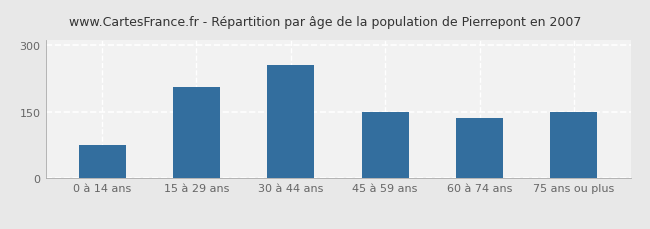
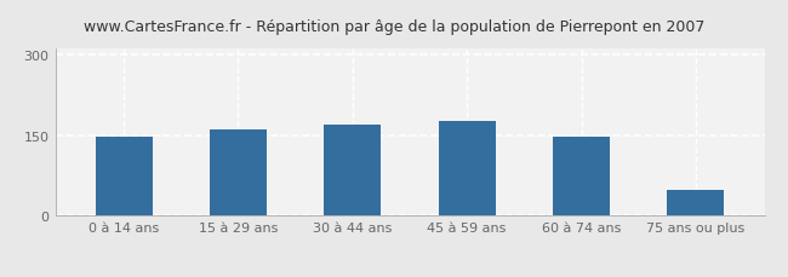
0 à 14 ans: 75 -> 148
15 à 29 ans: 205 -> 160
30 à 44 ans: 255 -> 169
45 à 59 ans: 150 -> 175
60 à 74 ans: 135 -> 148
75 ans ou plus: 150 -> 47
